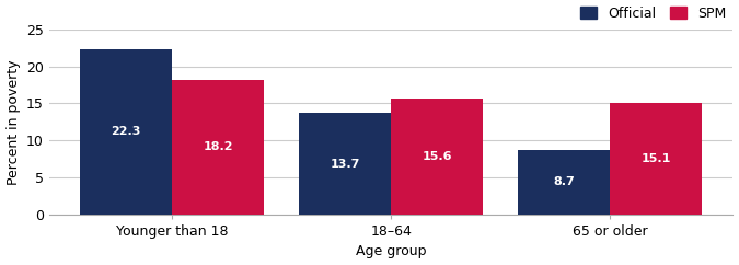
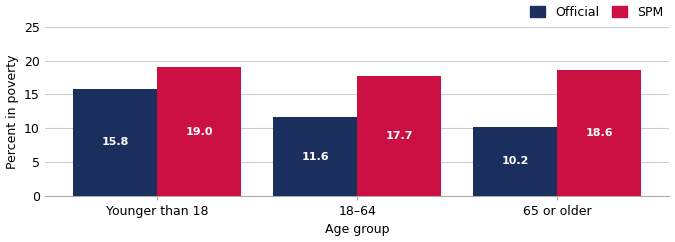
Official/Younger than 18: 22.3 -> 15.8
SPM/Younger than 18: 18.2 -> 19.0
Official/18–64: 13.7 -> 11.6
SPM/18–64: 15.6 -> 17.7
Official/65 or older: 8.7 -> 10.2
SPM/65 or older: 15.1 -> 18.6
